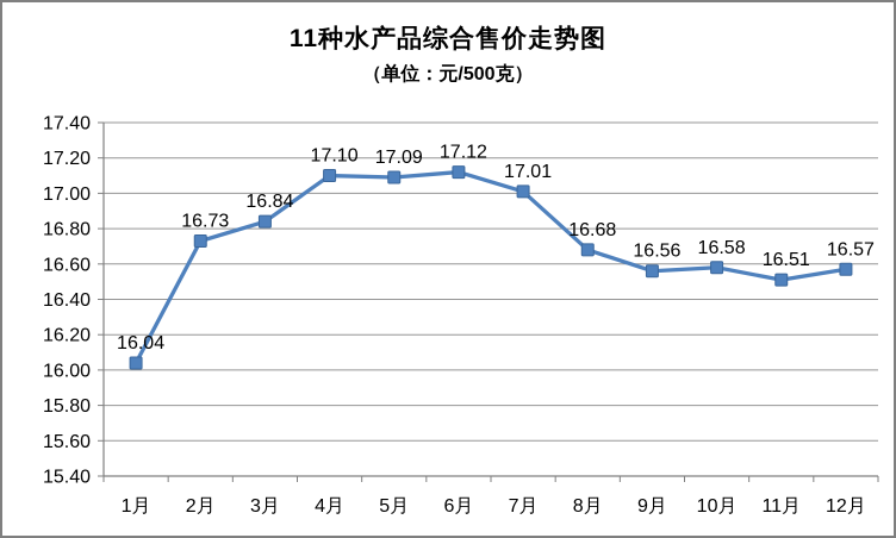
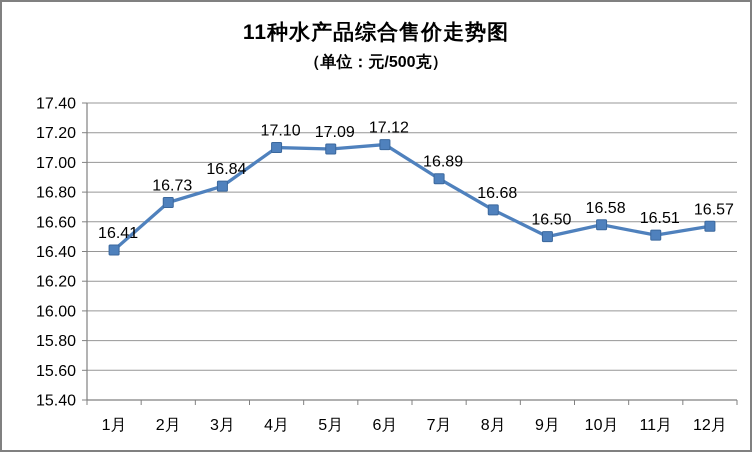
1月: 16.04 -> 16.41
7月: 17.01 -> 16.89
9月: 16.56 -> 16.50
